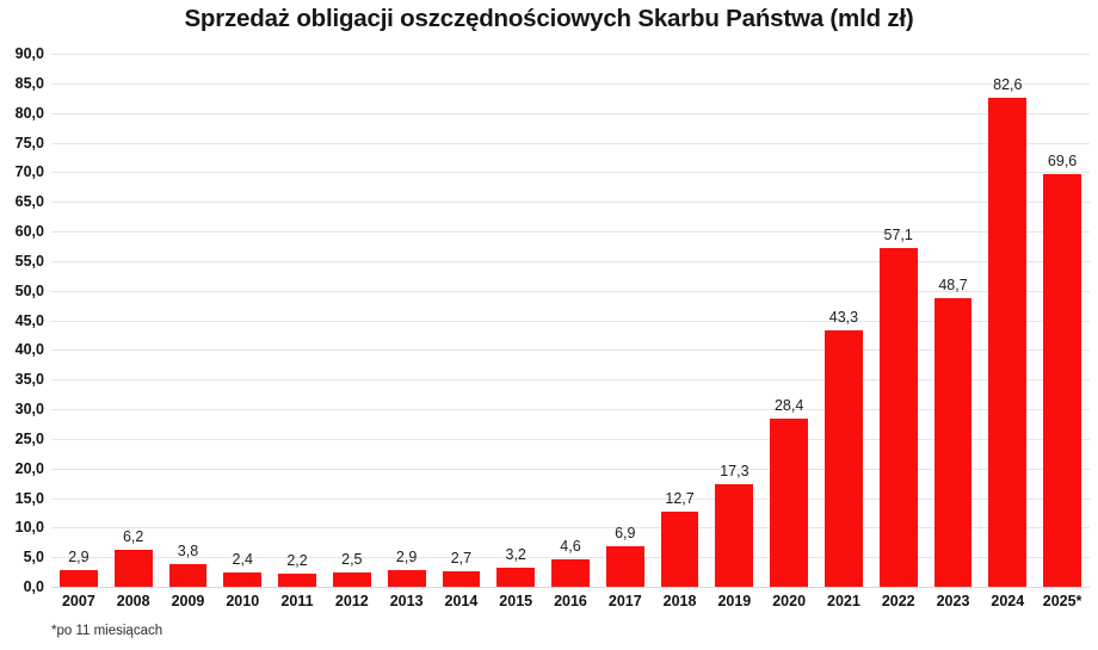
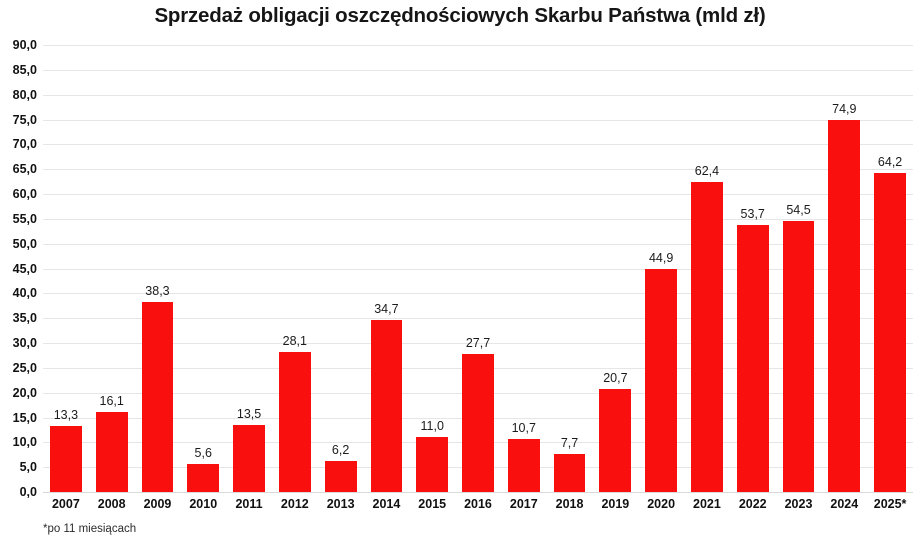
2007: 2,9 -> 13,3
2008: 6,2 -> 16,1
2009: 3,8 -> 38,3
2010: 2,4 -> 5,6
2011: 2,2 -> 13,5
2012: 2,5 -> 28,1
2013: 2,9 -> 6,2
2014: 2,7 -> 34,7
2015: 3,2 -> 11,0
2016: 4,6 -> 27,7
2017: 6,9 -> 10,7
2018: 12,7 -> 7,7
2019: 17,3 -> 20,7
2020: 28,4 -> 44,9
2021: 43,3 -> 62,4
2022: 57,1 -> 53,7
2023: 48,7 -> 54,5
2024: 82,6 -> 74,9
2025*: 69,6 -> 64,2
